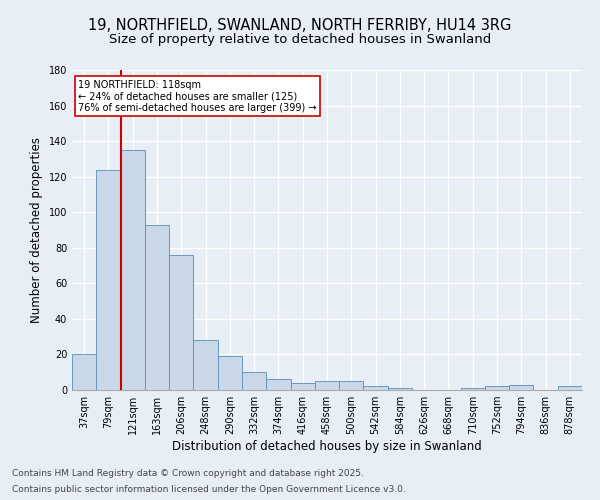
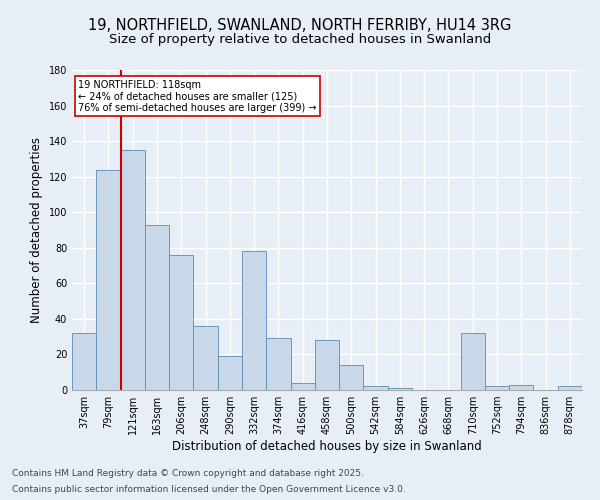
37sqm: 20 -> 32
248sqm: 28 -> 36
332sqm: 10 -> 78
374sqm: 6 -> 29
458sqm: 5 -> 28
500sqm: 5 -> 14
710sqm: 1 -> 32
